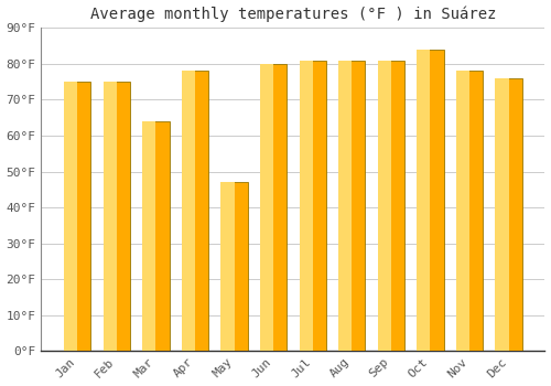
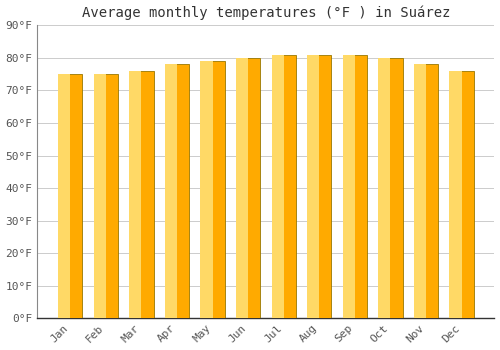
Mar: 64°F -> 76°F
May: 47°F -> 79°F
Oct: 84°F -> 80°F
